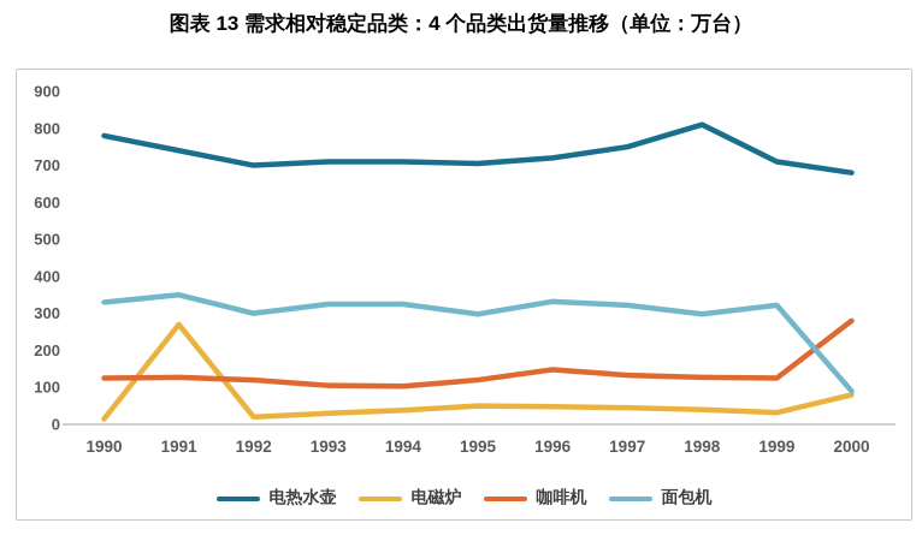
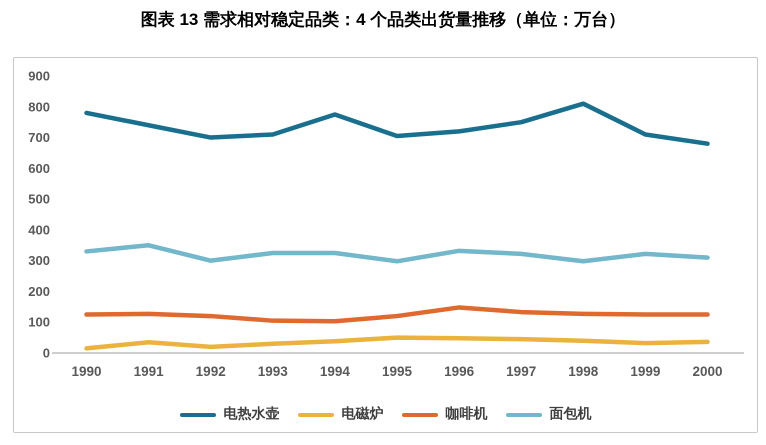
电磁炉/1991: 270 -> 40
电热水壶/1994: 710 -> 780
电磁炉/2000: 80 -> 40
咖啡机/2000: 280 -> 120
面包机/2000: 90 -> 310
